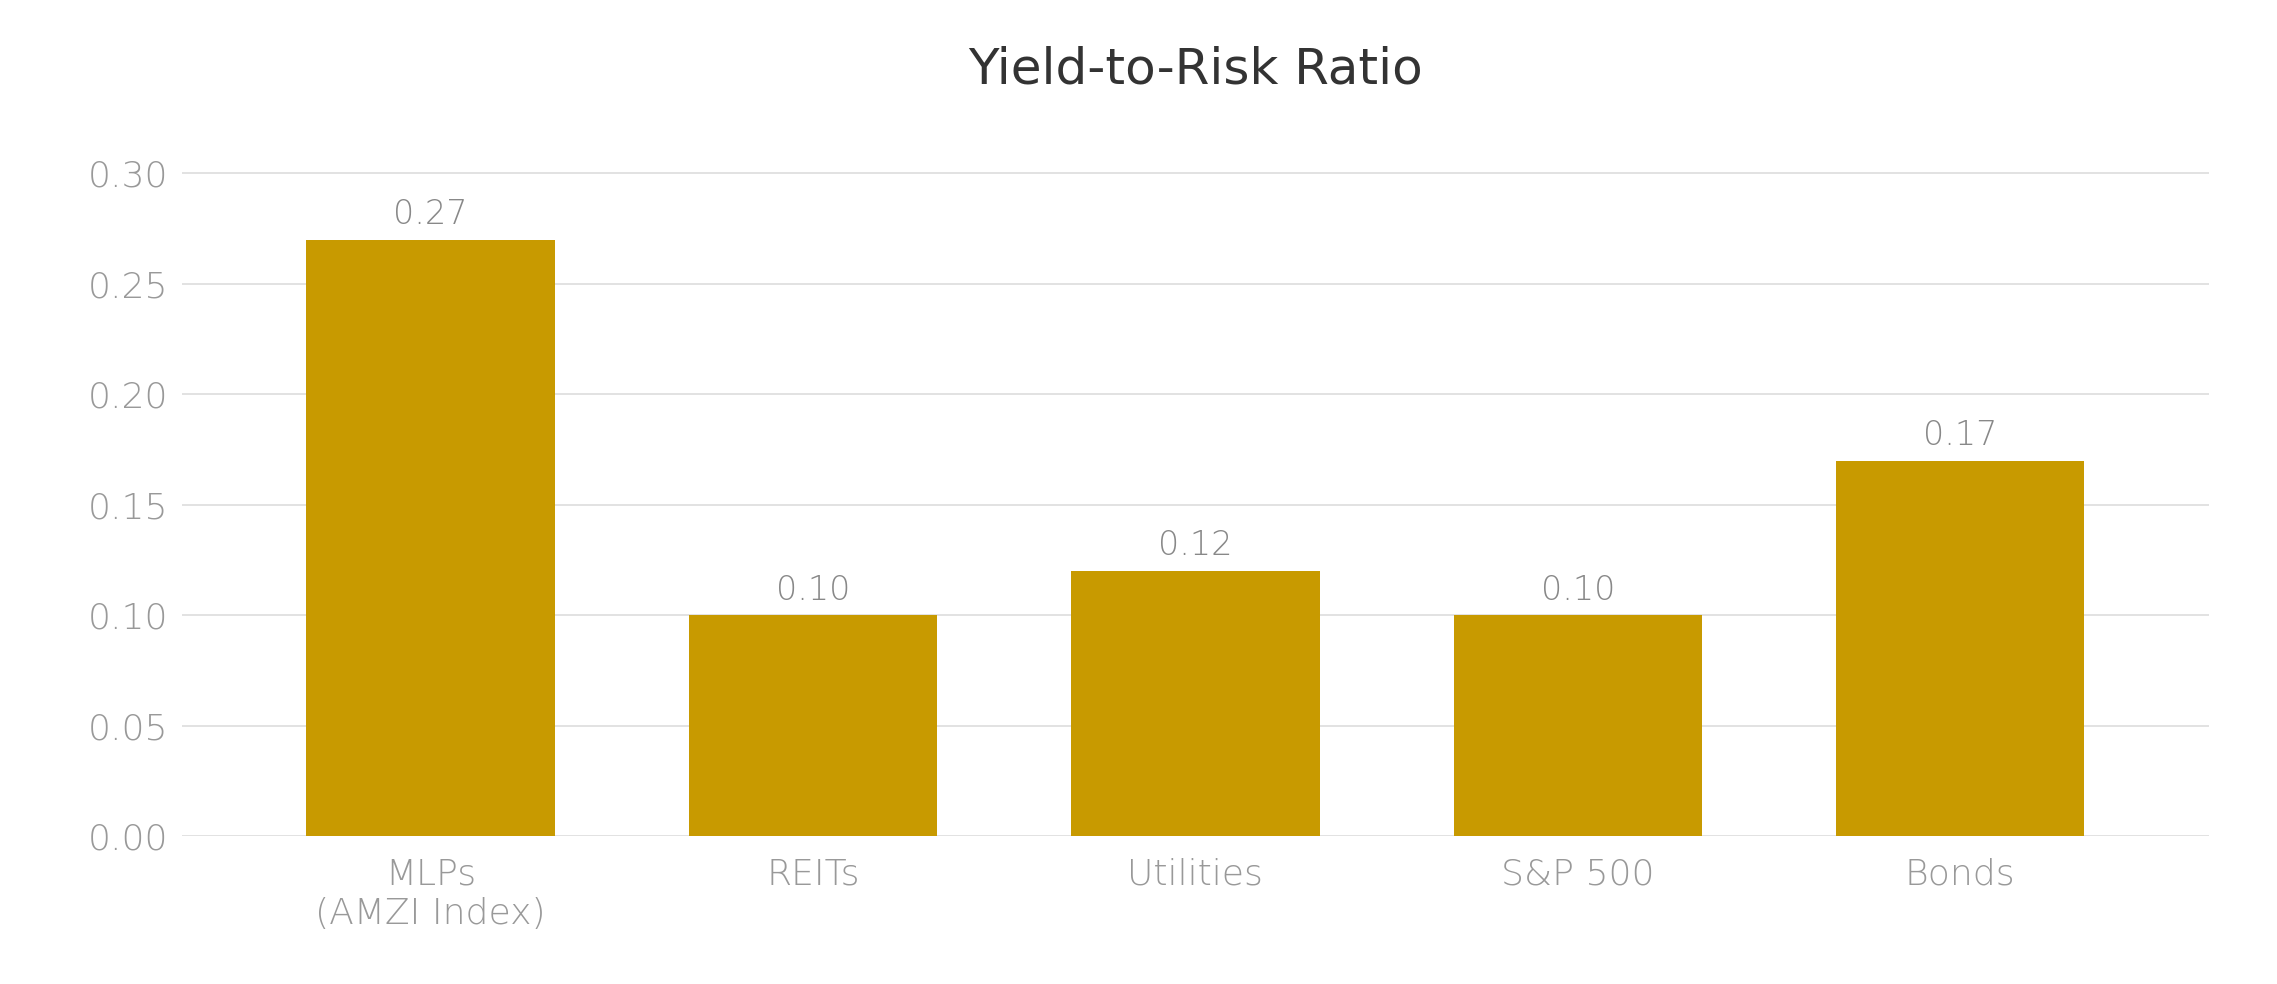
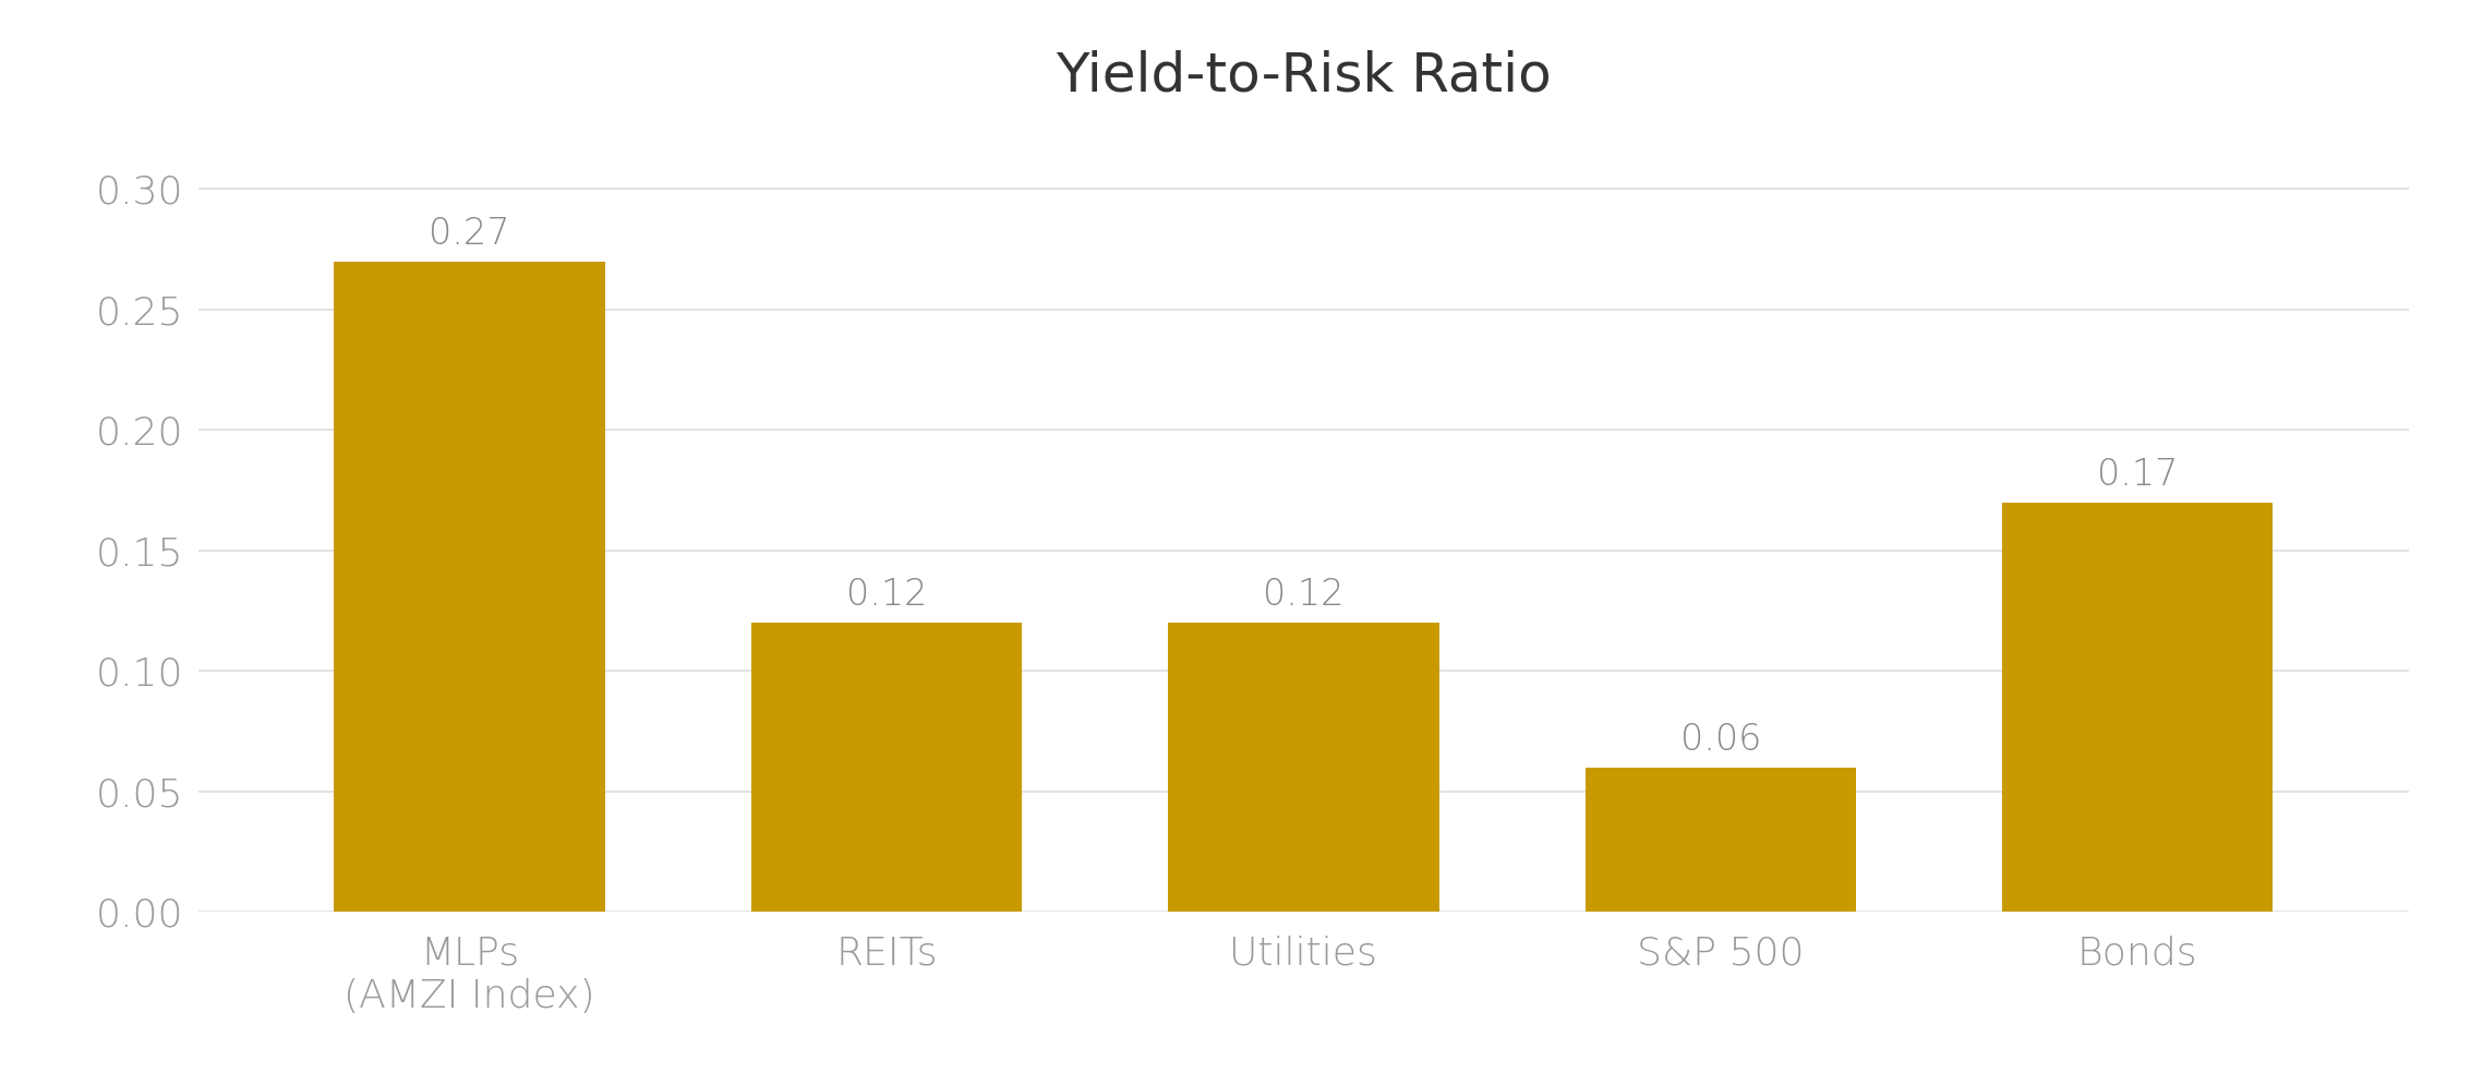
REITs: 0.10 -> 0.12
S&P 500: 0.10 -> 0.06
